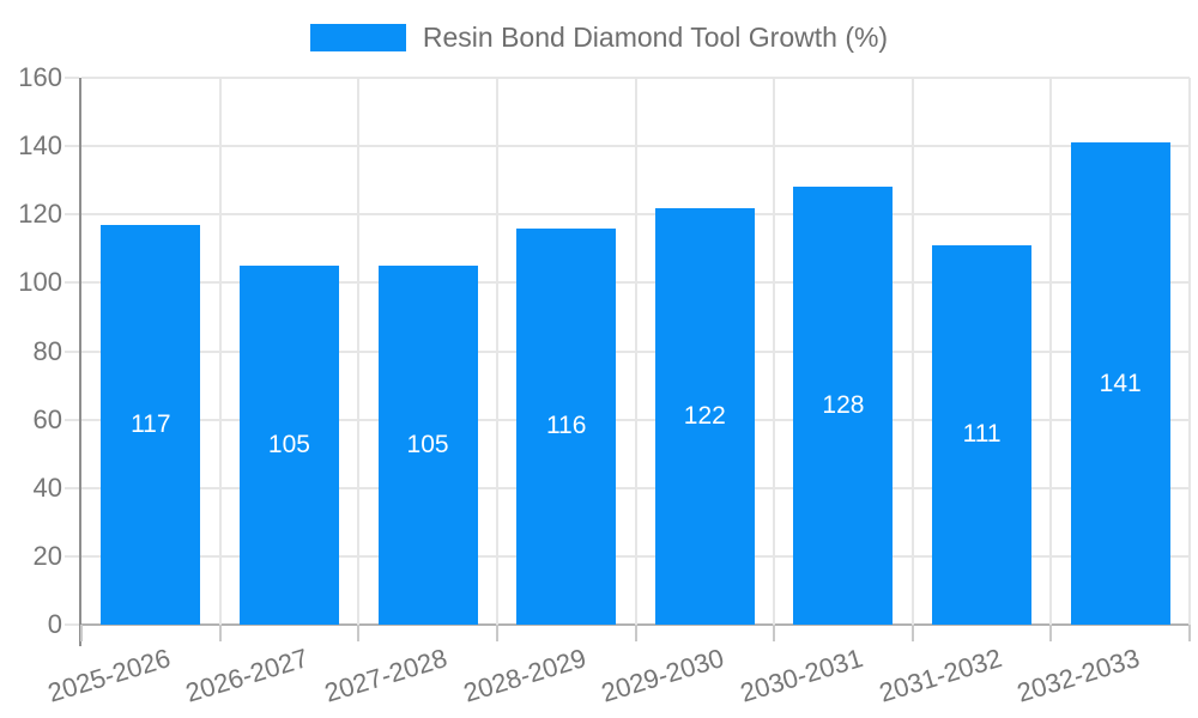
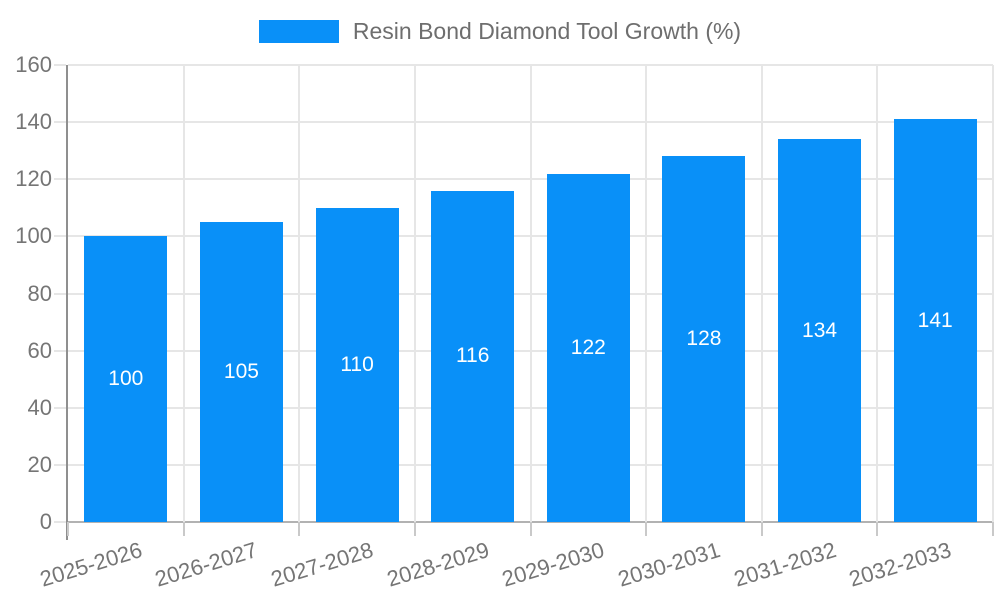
2025-2026: 117 -> 100
2027-2028: 105 -> 110
2031-2032: 111 -> 134
